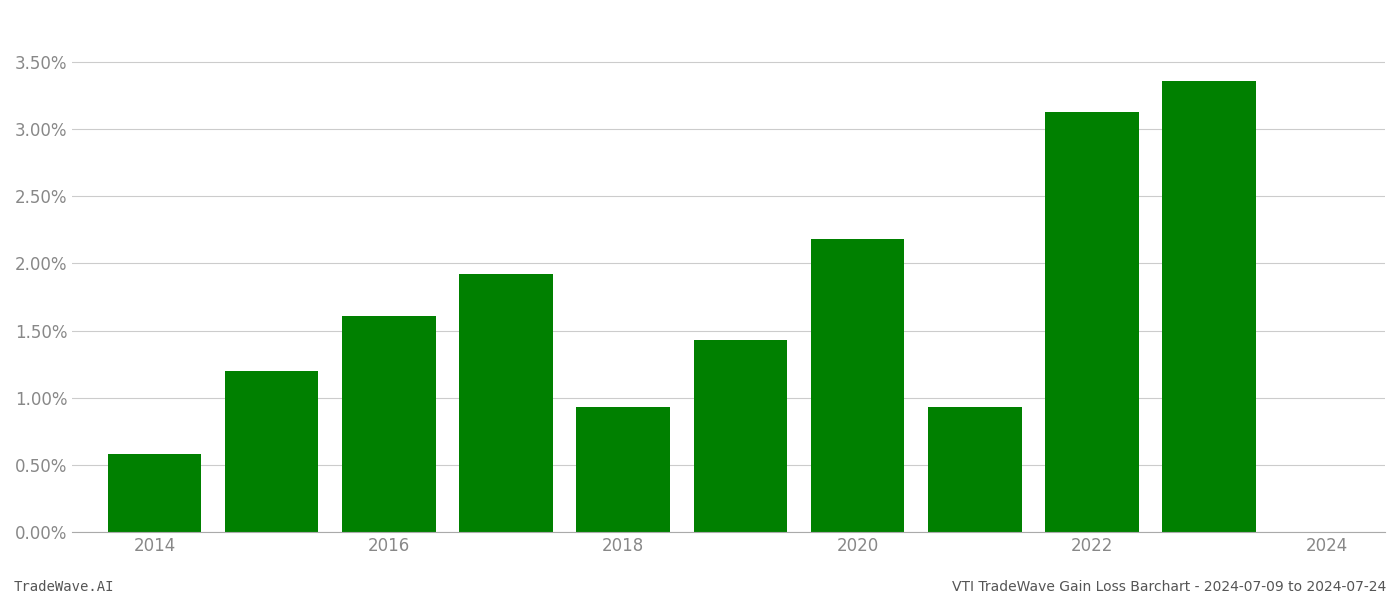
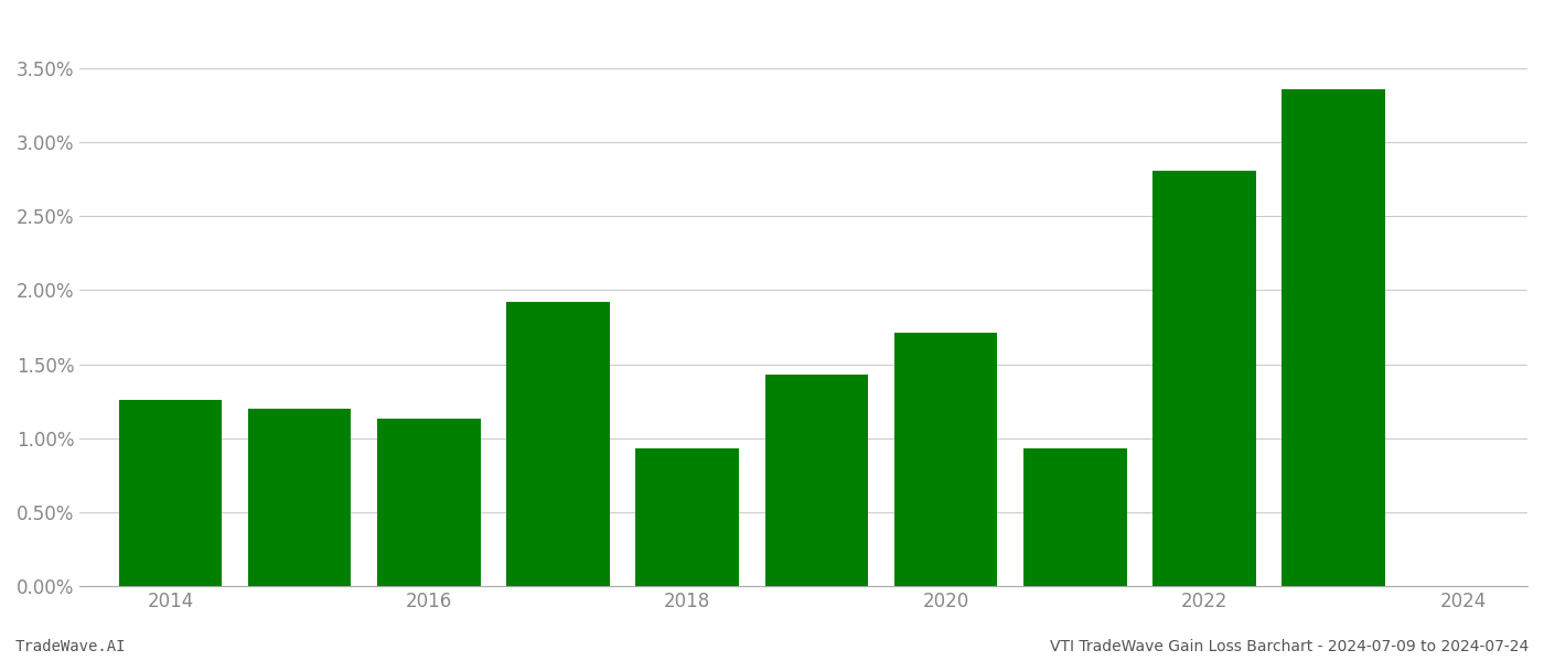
2014: 0.58% -> 1.26%
2016: 1.61% -> 1.13%
2020: 2.18% -> 1.71%
2022: 3.13% -> 2.81%
